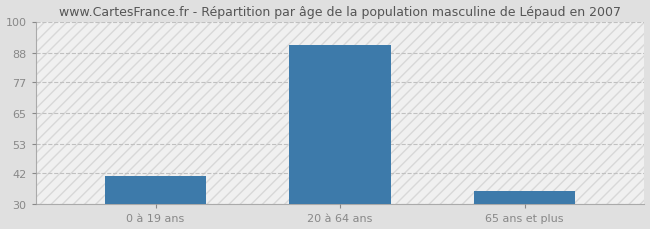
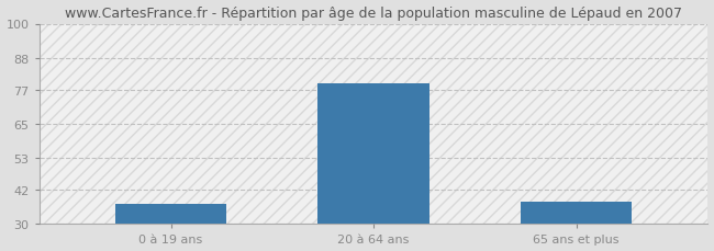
0 à 19 ans: 41 -> 37
20 à 64 ans: 91 -> 79
65 ans et plus: 35 -> 38
